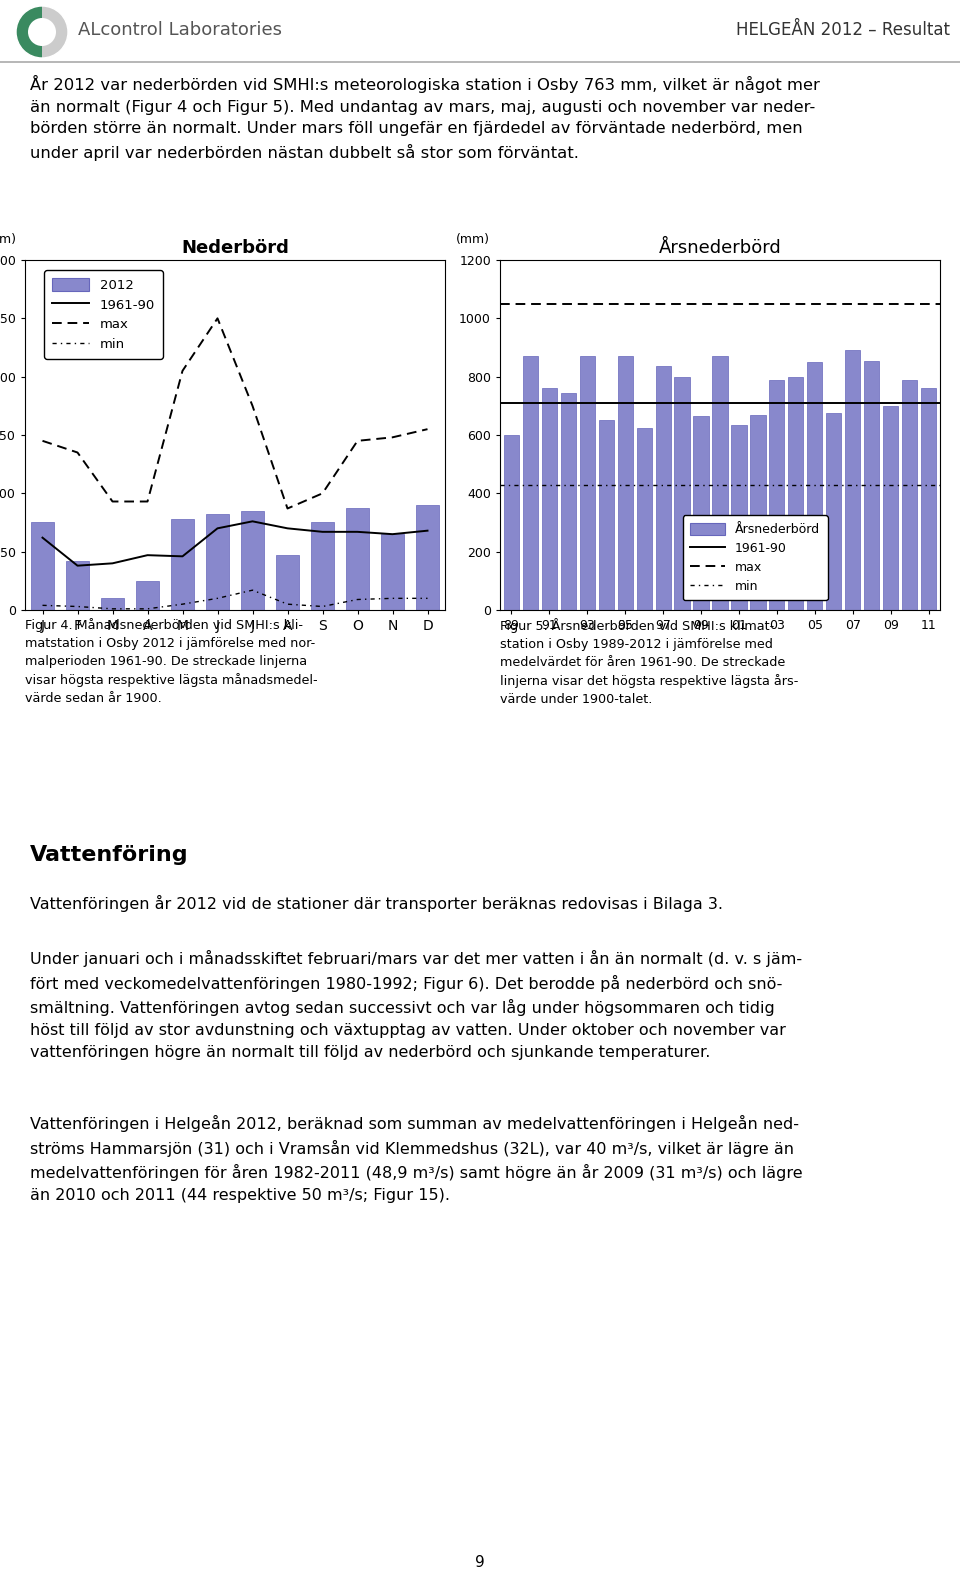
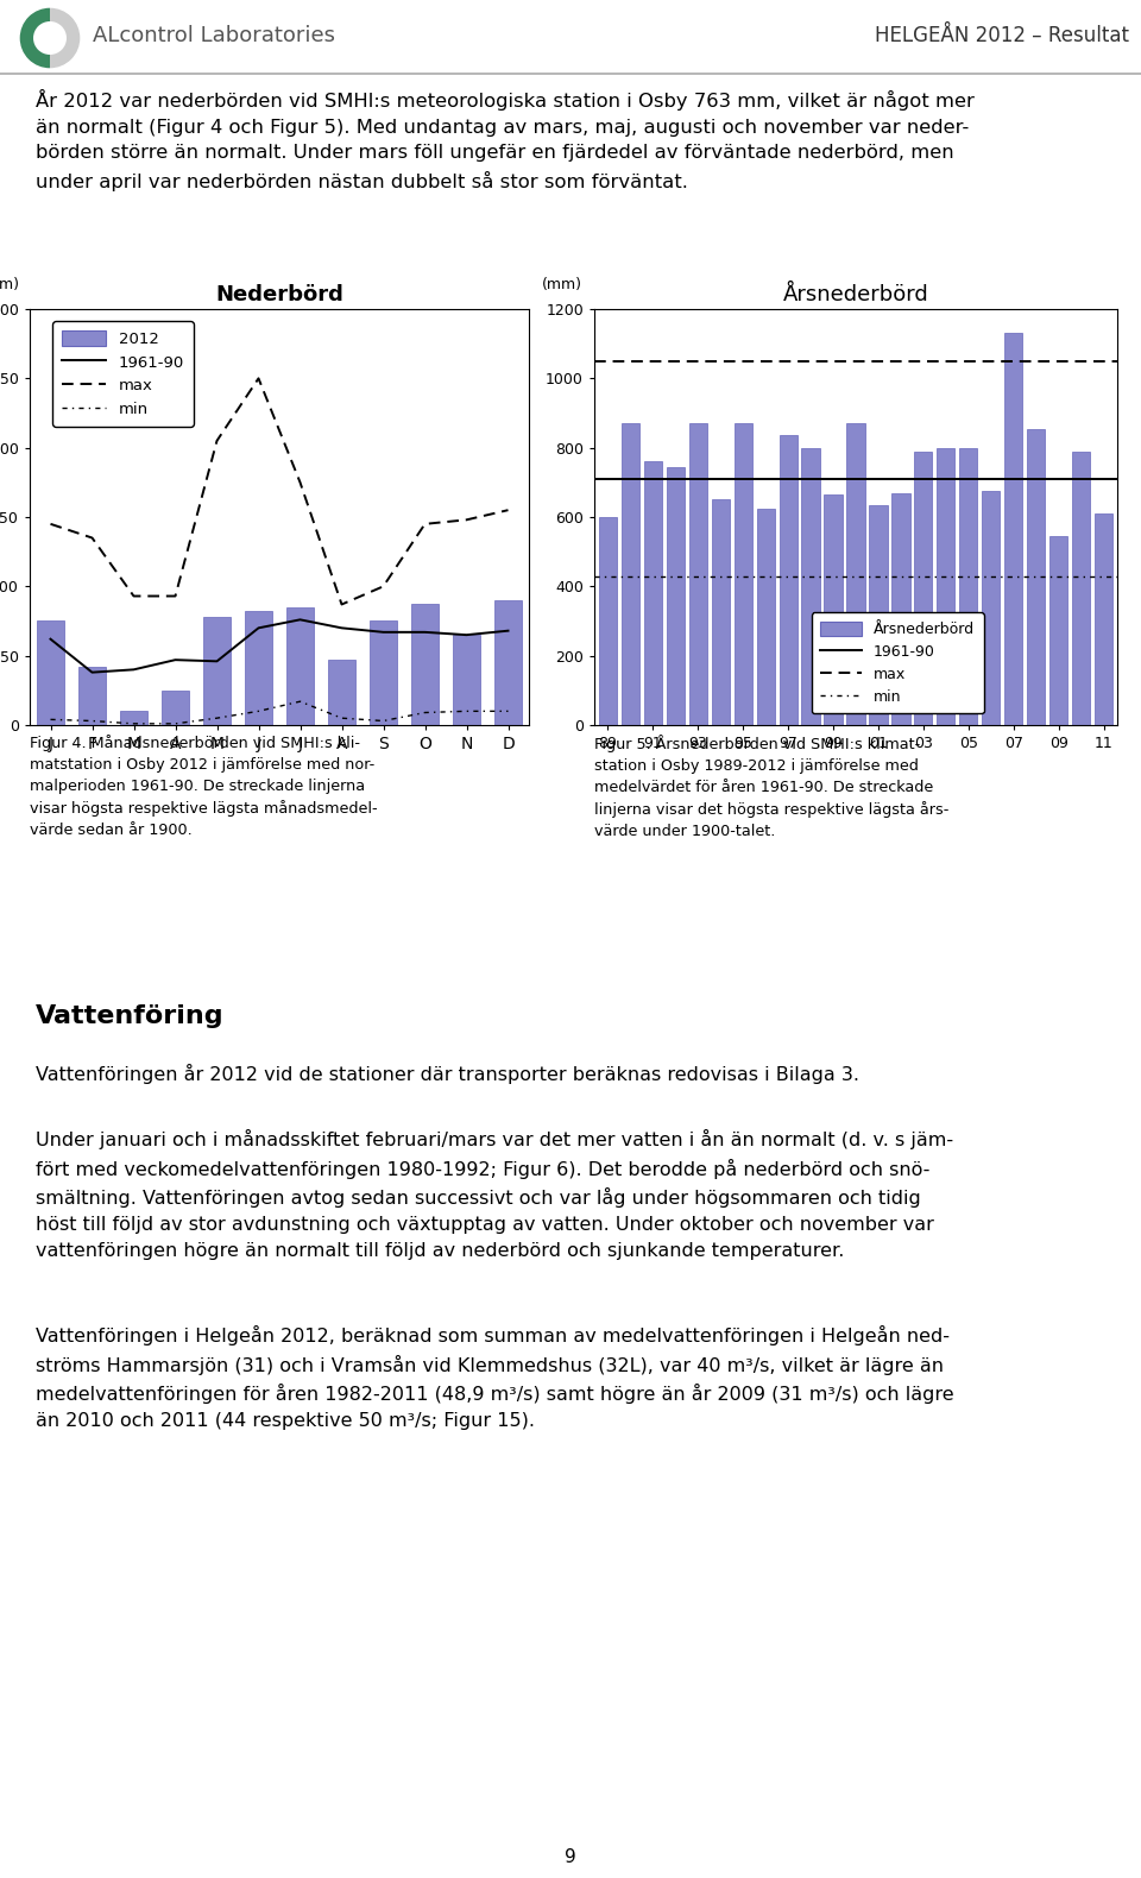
Årsnederbörd/05: 850 -> 800
Årsnederbörd/07: 890 -> 1130
Årsnederbörd/09: 700 -> 545
Årsnederbörd/11: 760 -> 610
